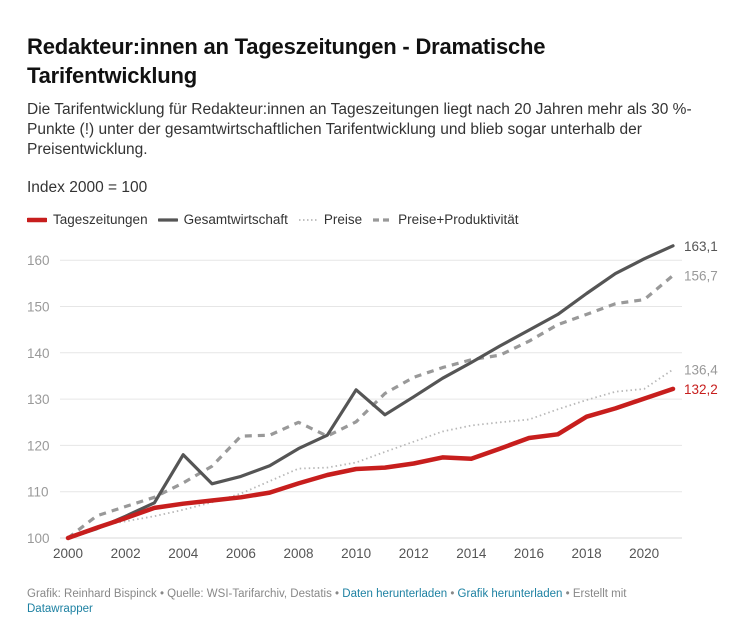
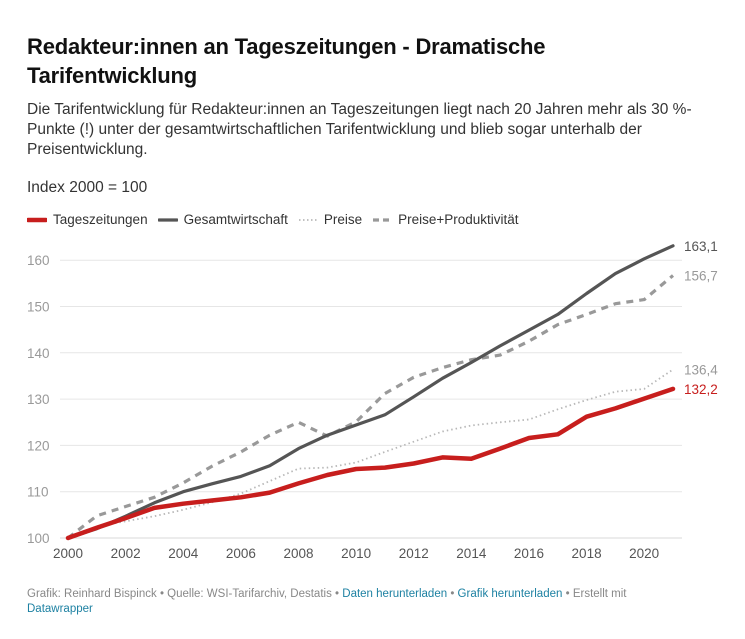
Gesamtwirtschaft/2004: 118 -> 110
Preise+Produktivität/2006: 122 -> 119
Gesamtwirtschaft/2010: 132 -> 124
